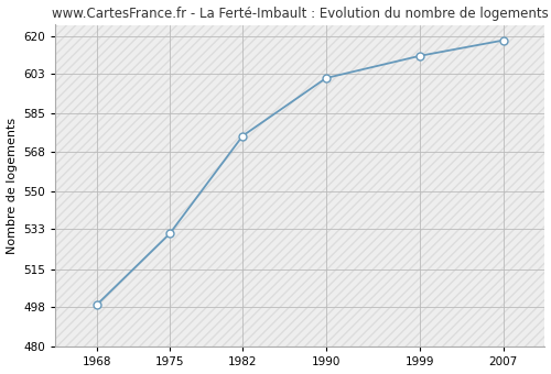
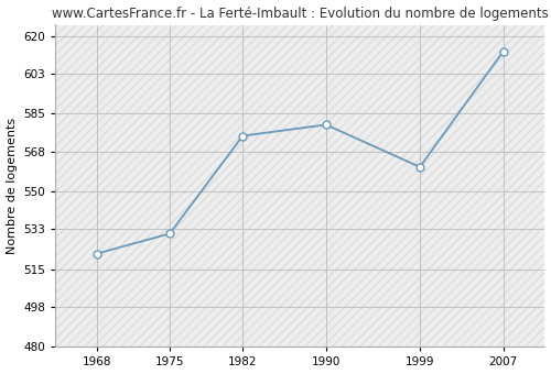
1968: 499 -> 522
1990: 601 -> 580
1999: 611 -> 561
2007: 618 -> 613
